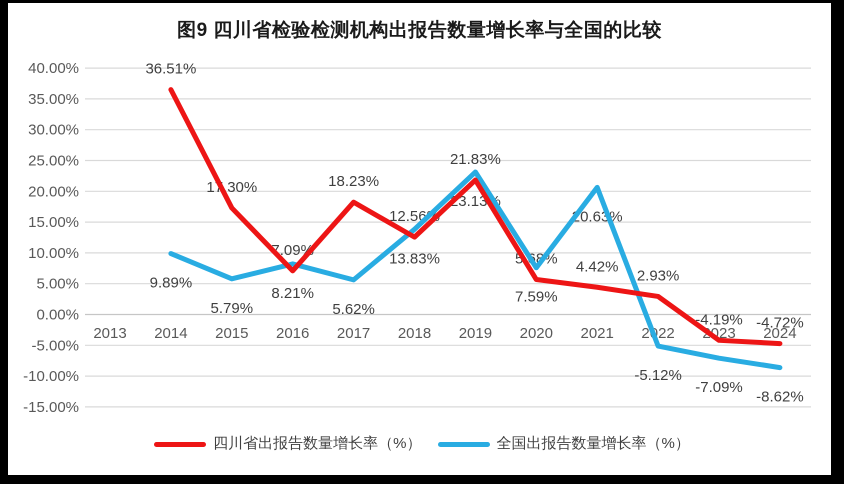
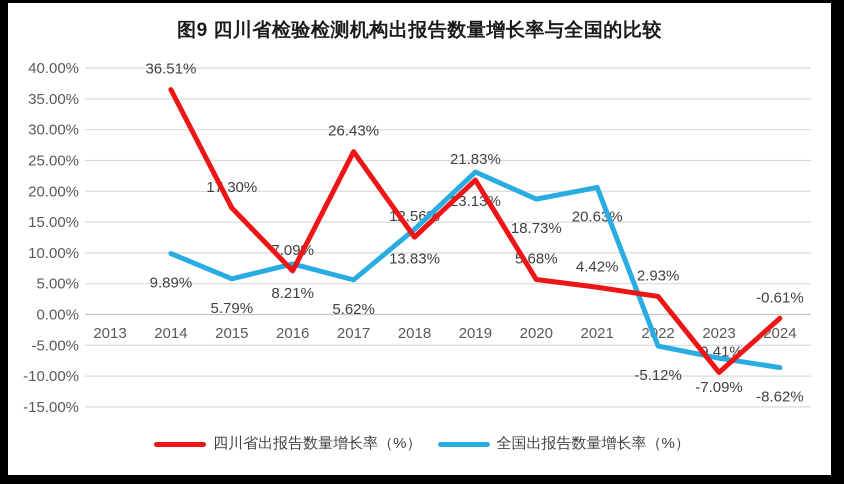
四川省出报告数量增长率（%）/2017: 18.23% -> 26.43%
全国出报告数量增长率（%）/2020: 7.59% -> 18.73%
四川省出报告数量增长率（%）/2023: -4.19% -> -9.41%
四川省出报告数量增长率（%）/2024: -4.72% -> -0.61%
